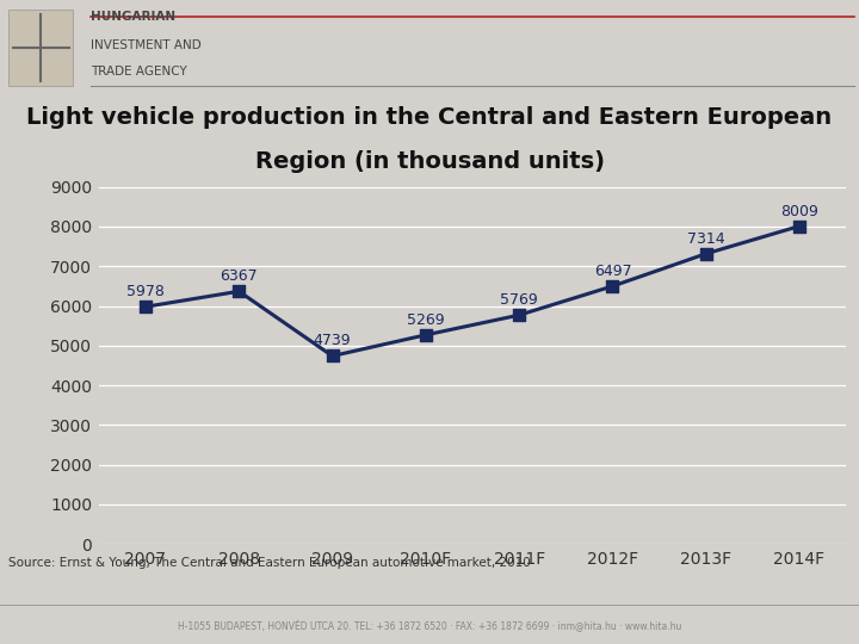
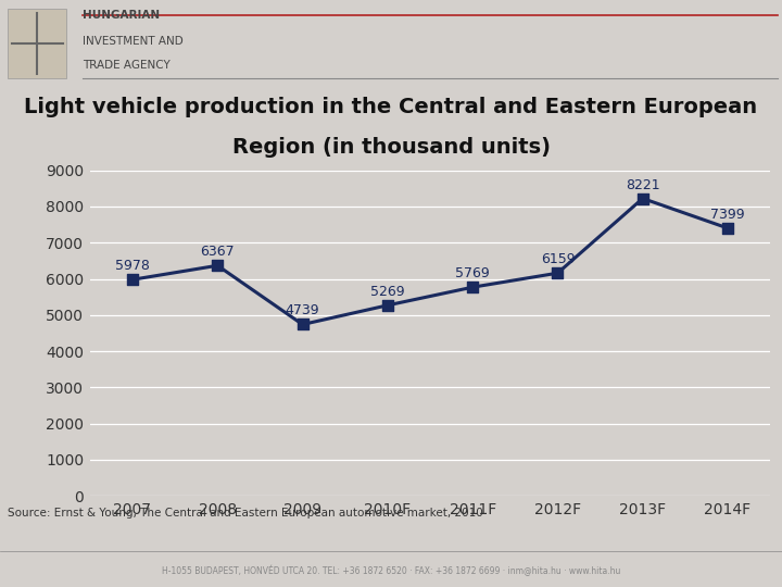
2012F: 6497 -> 6159
2013F: 7314 -> 8221
2014F: 8009 -> 7399
